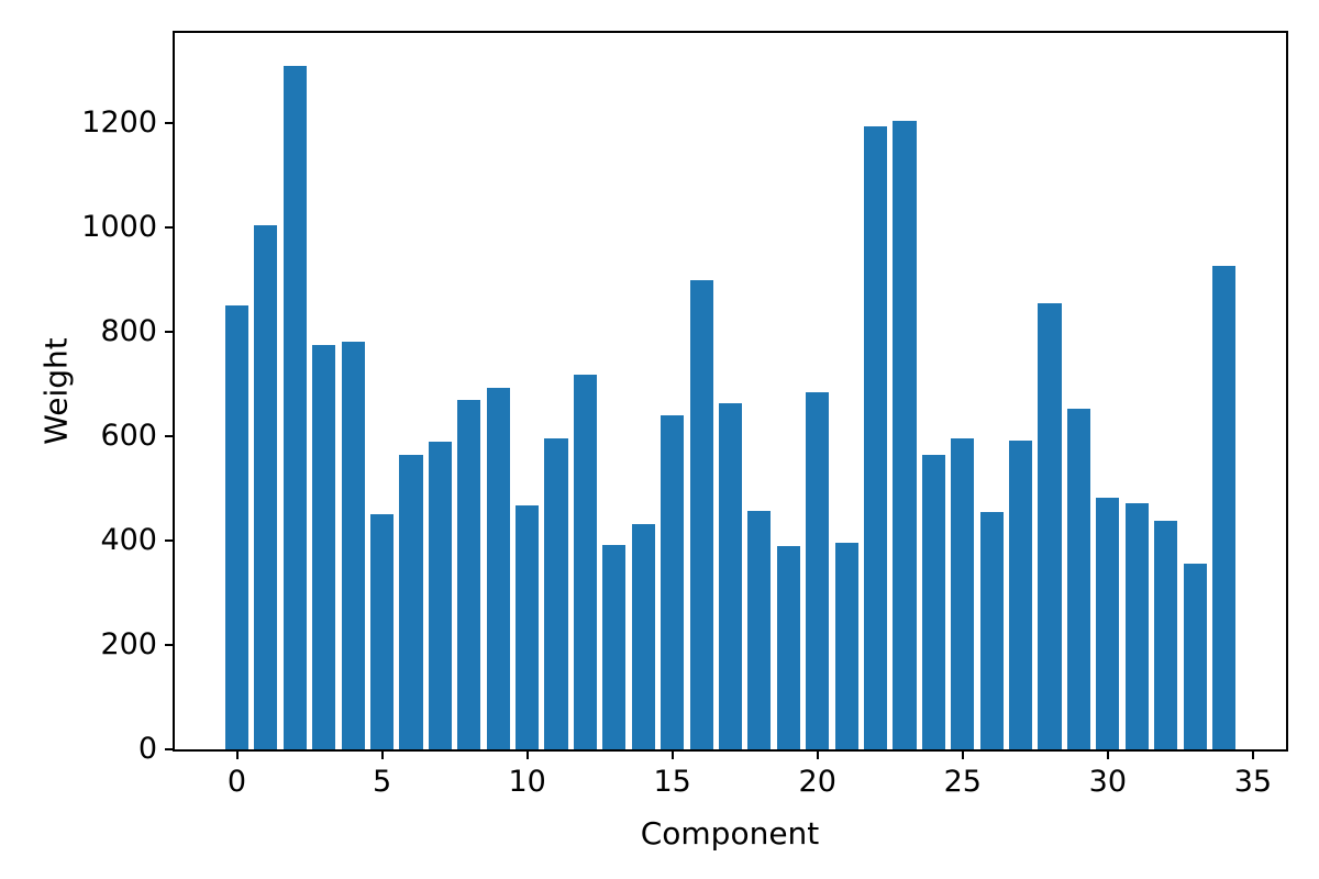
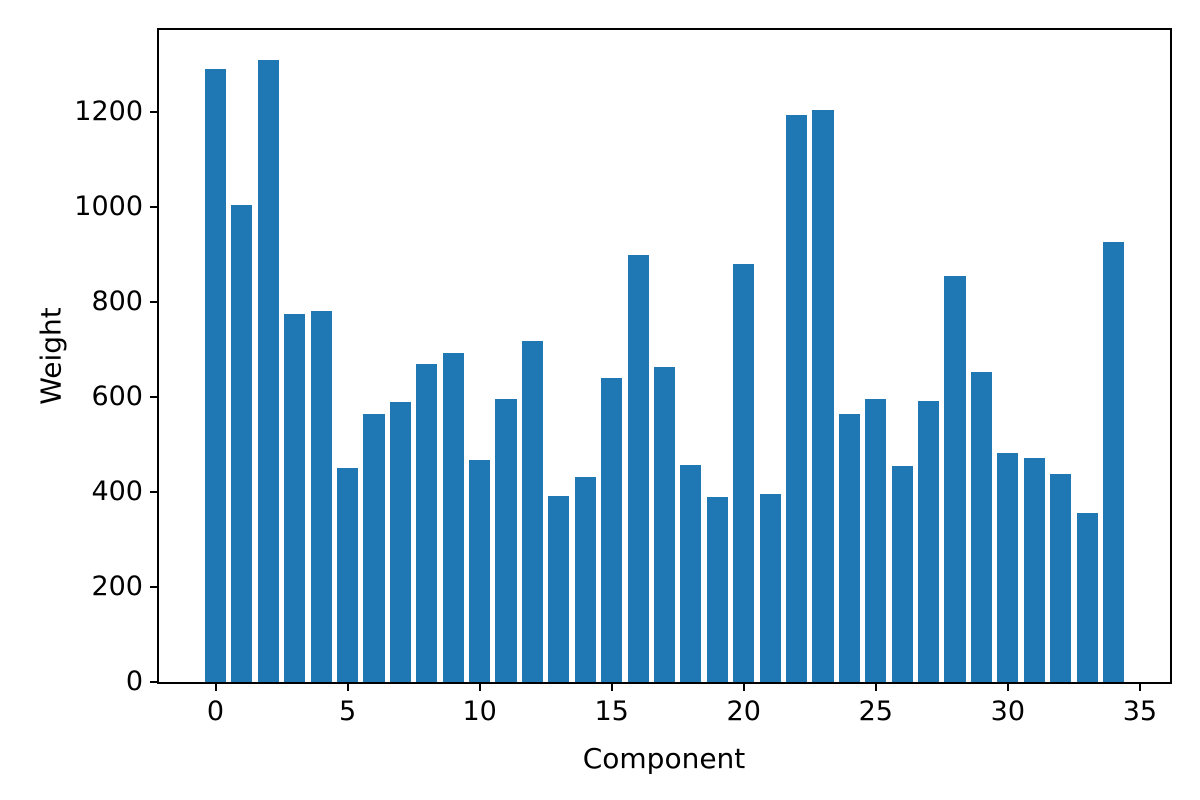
0: 850 -> 1290
20: 680 -> 880
